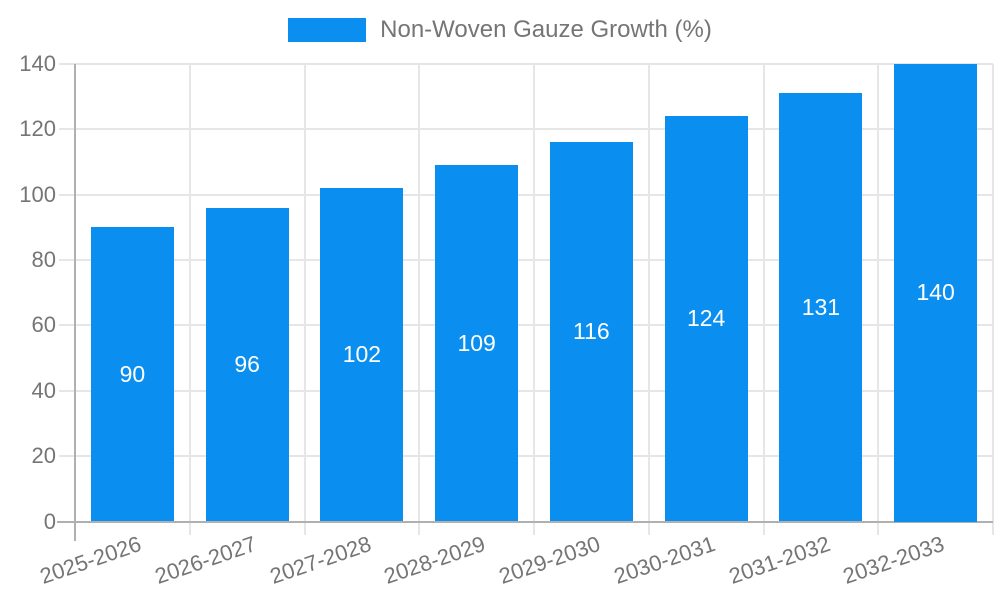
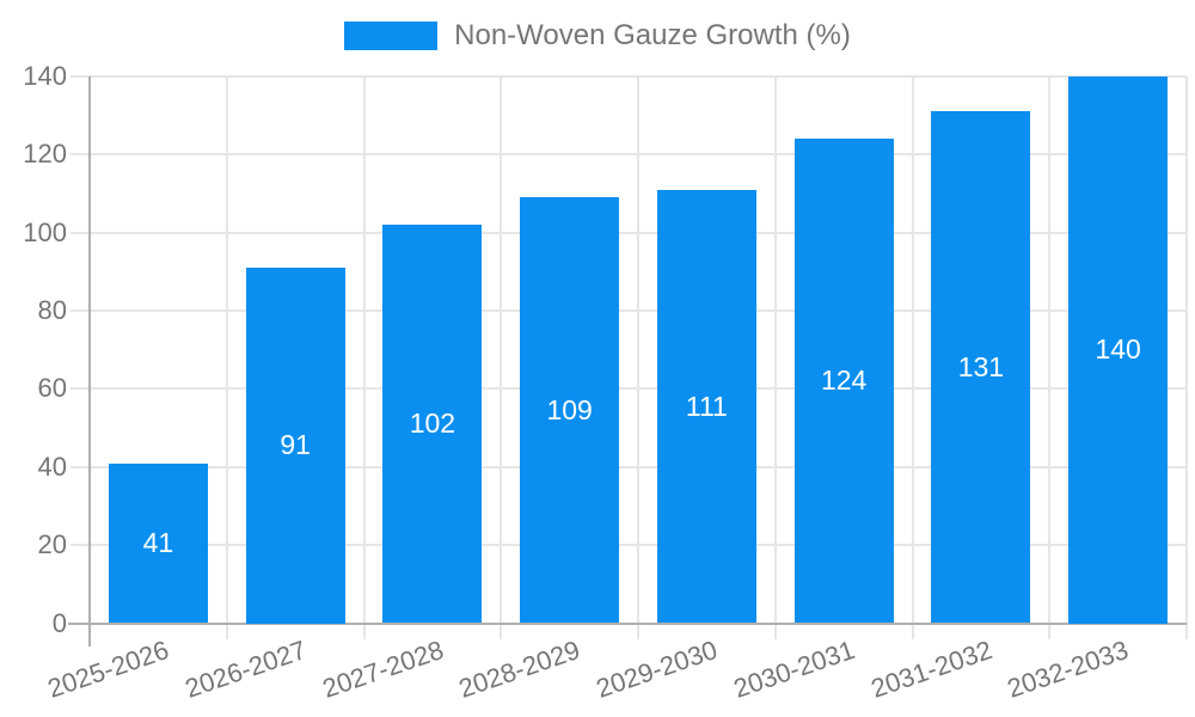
2025-2026: 90 -> 41
2026-2027: 96 -> 91
2029-2030: 116 -> 111
